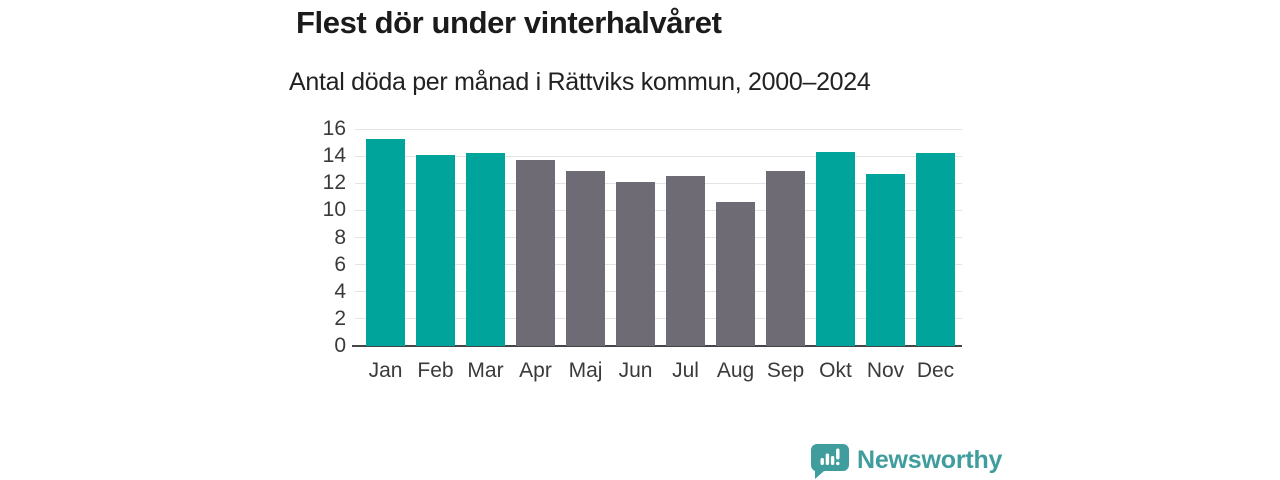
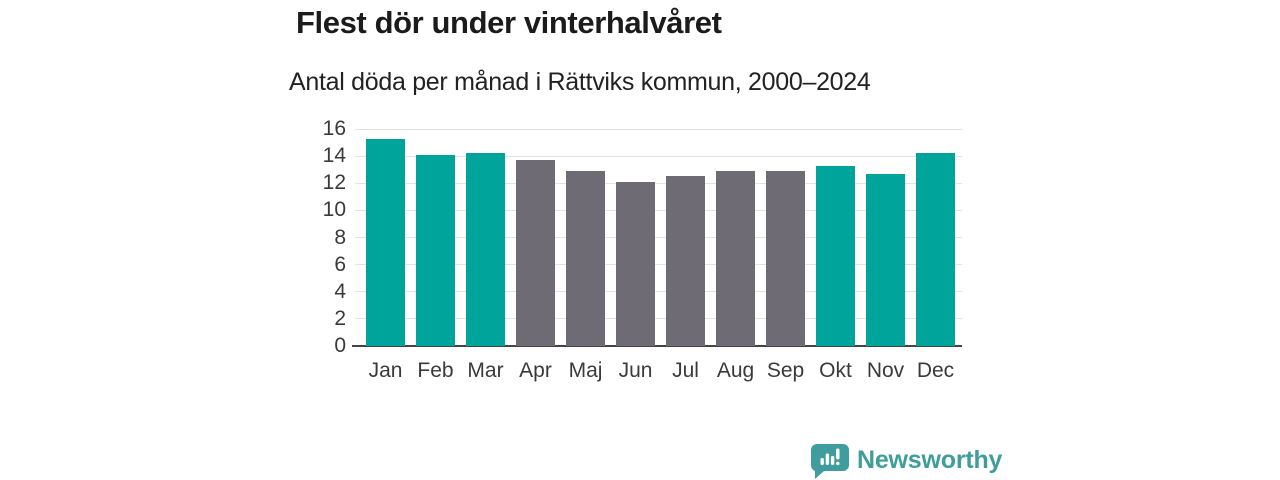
Aug: 10.6 -> 12.9
Okt: 14.3 -> 13.3
